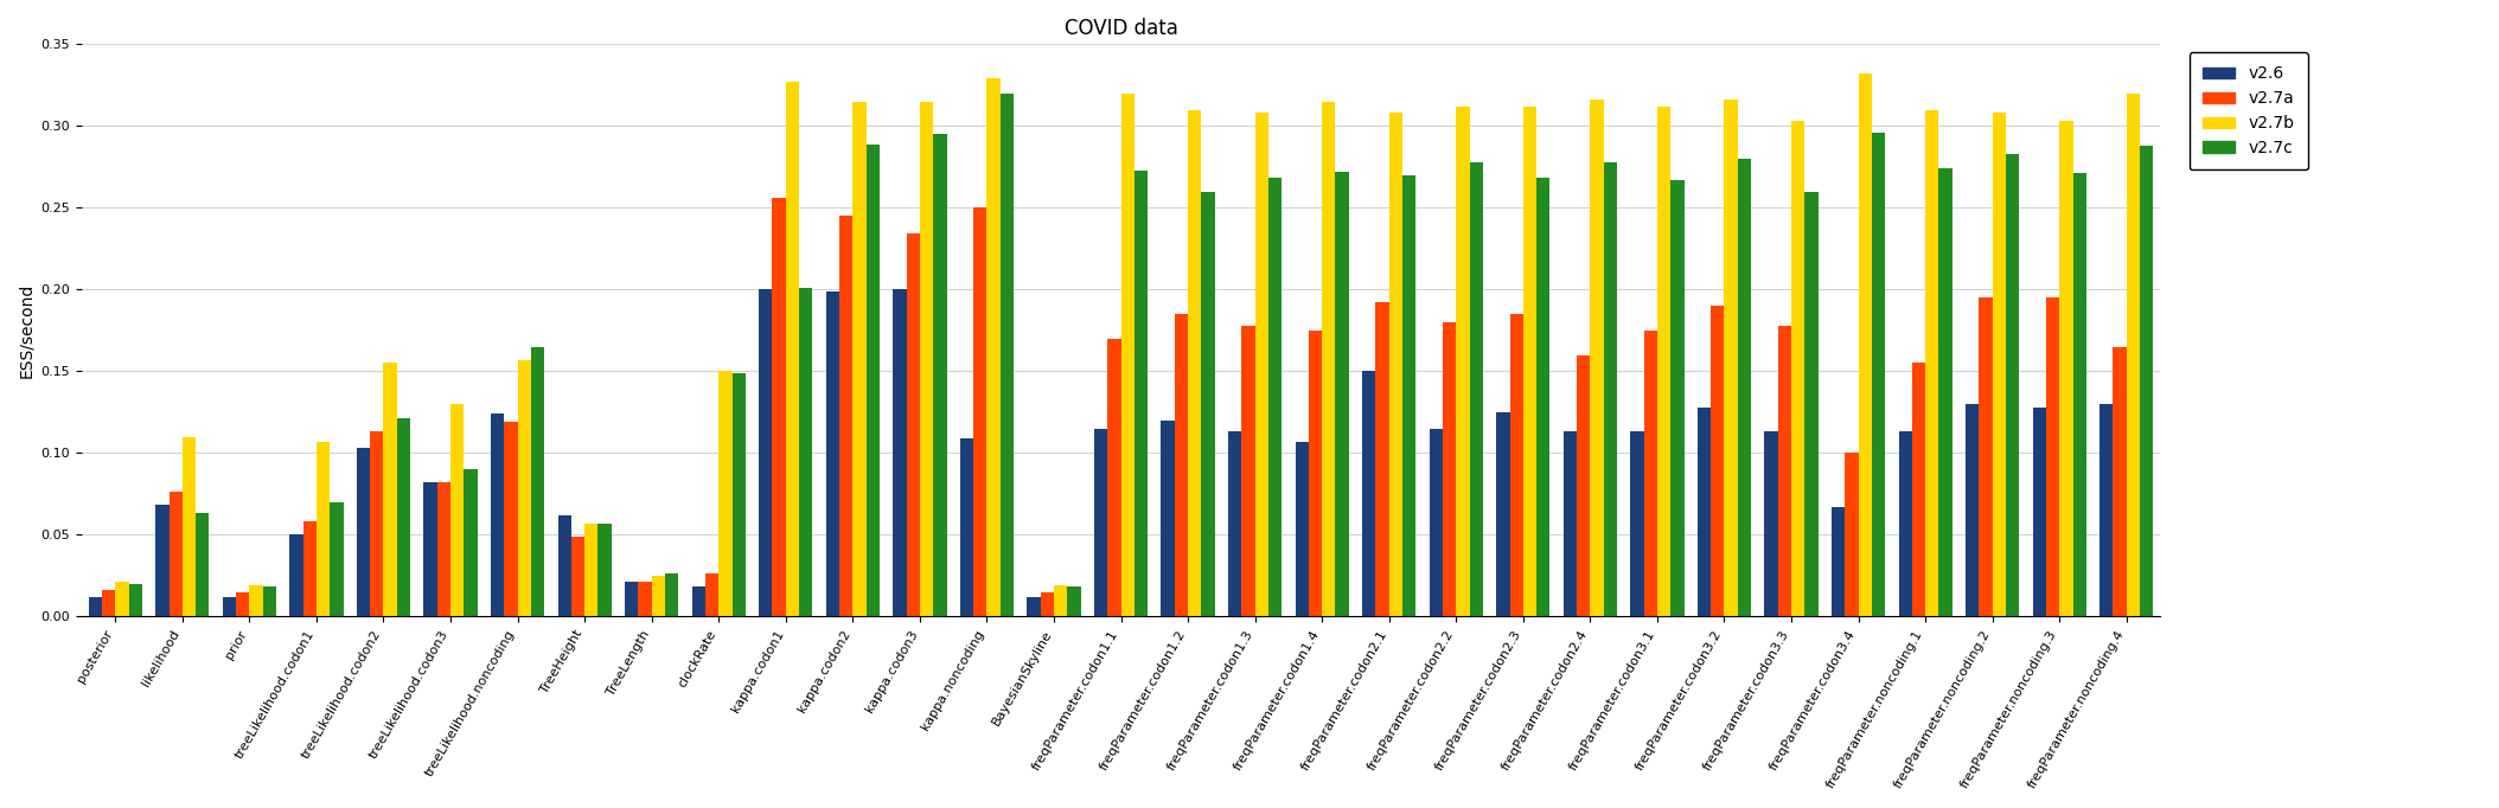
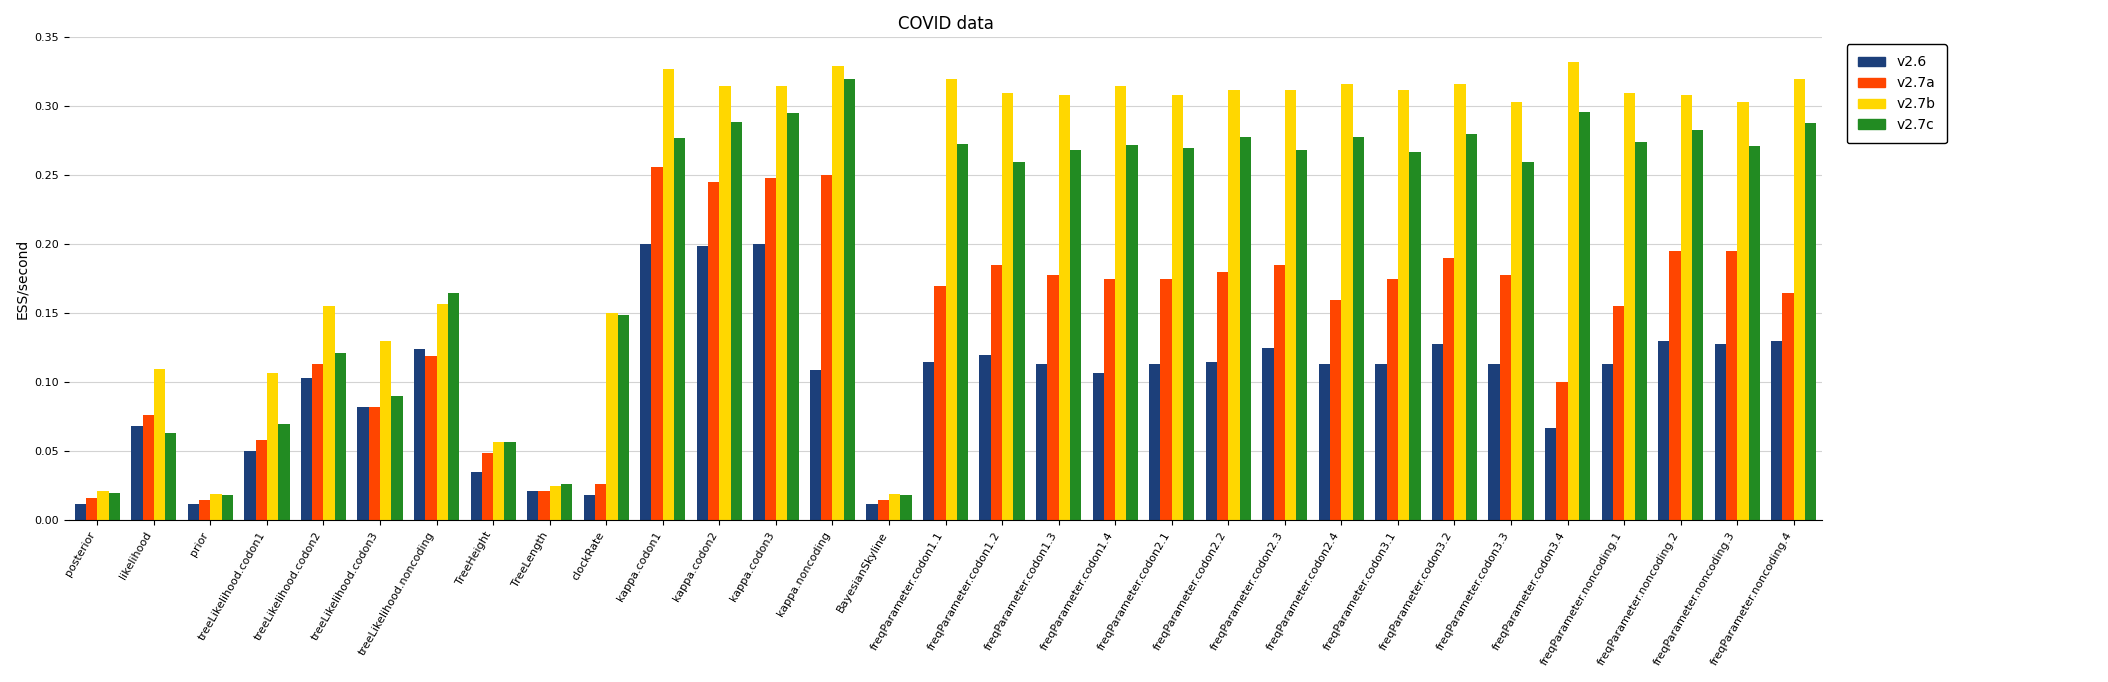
v2.6/TreeHeight: 0.062 -> 0.035
v2.7c/kappa.codon1: 0.201 -> 0.277
v2.7a/kappa.codon3: 0.234 -> 0.248
v2.6/freqParameter.codon2.1: 0.150 -> 0.113
v2.7a/freqParameter.codon2.1: 0.192 -> 0.175
